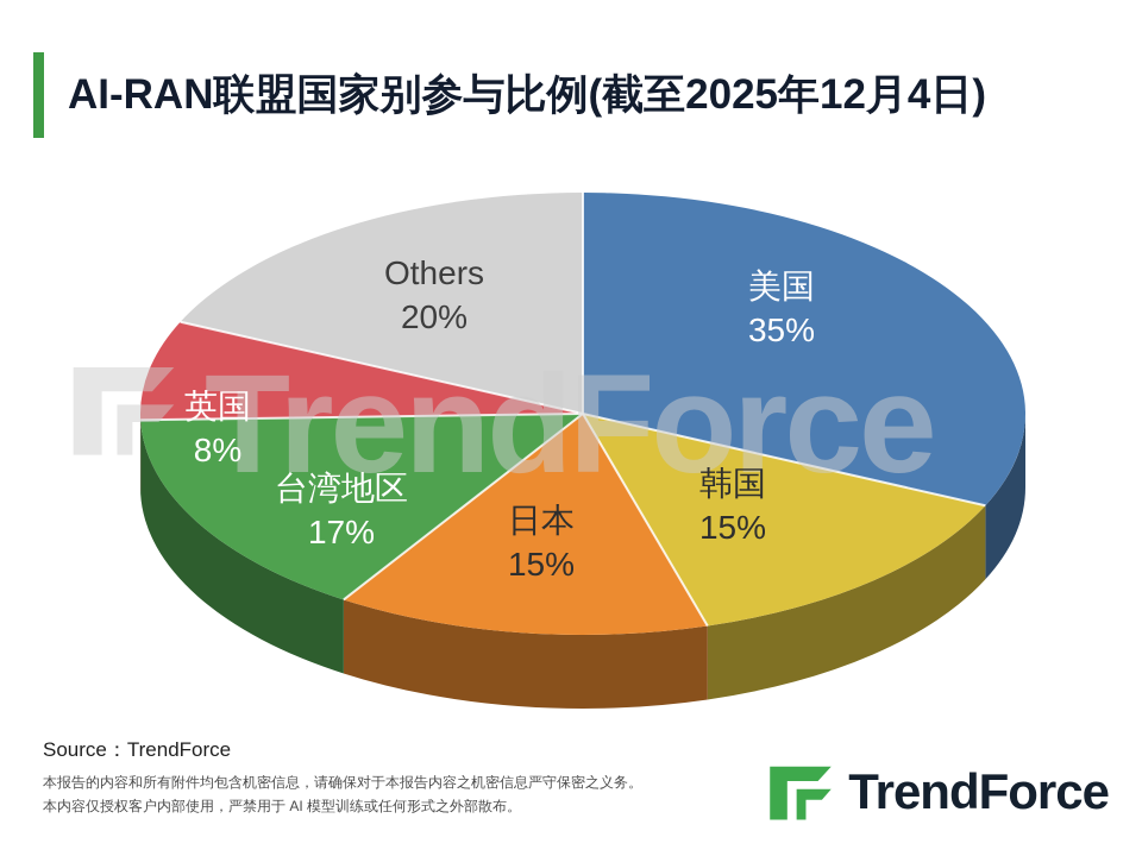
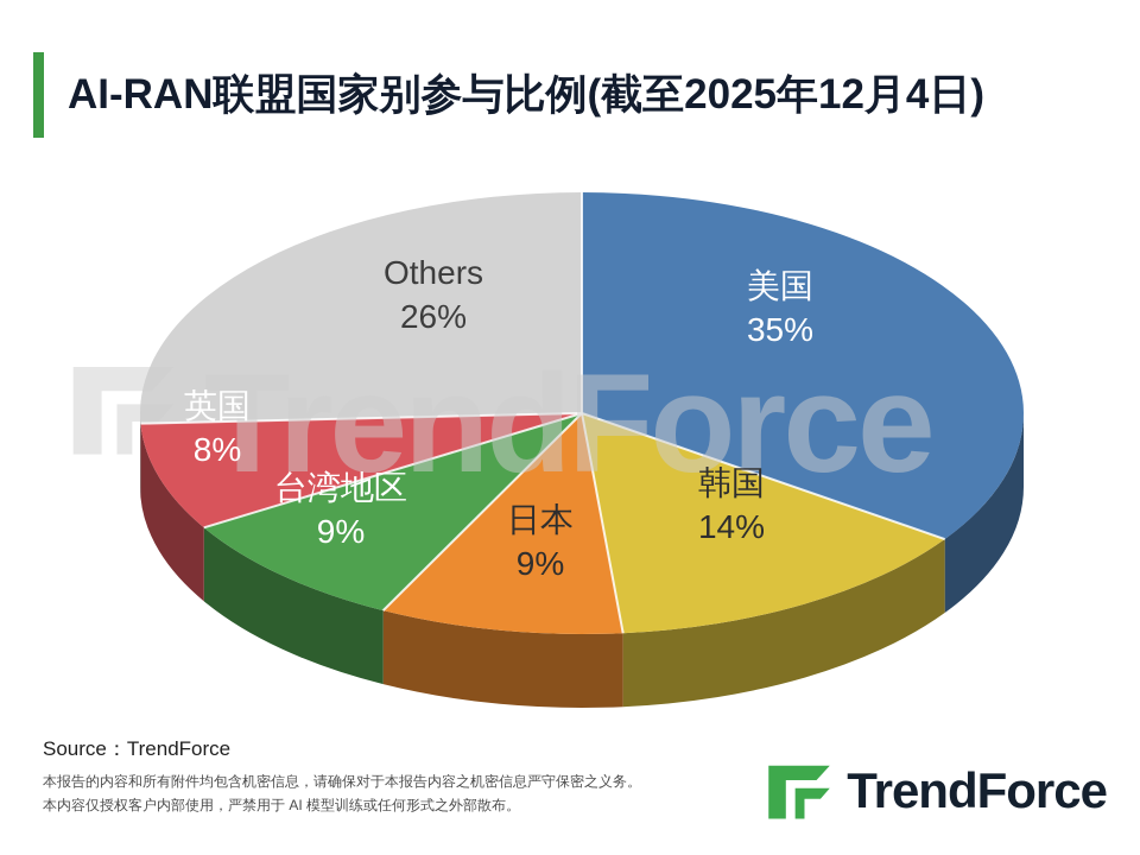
韩国: 15% -> 14%
日本: 15% -> 9%
台湾地区: 17% -> 9%
Others: 20% -> 26%
